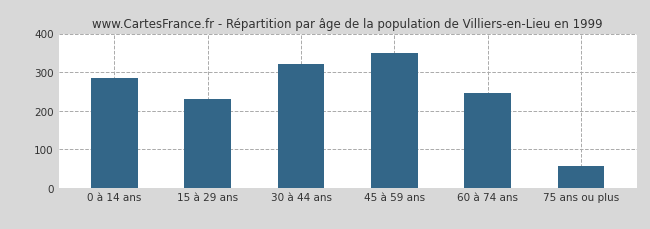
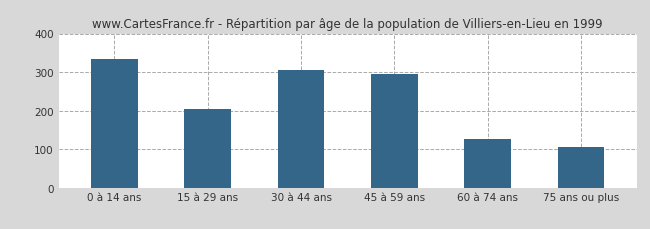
0 à 14 ans: 285 -> 335
15 à 29 ans: 230 -> 205
30 à 44 ans: 320 -> 305
45 à 59 ans: 350 -> 295
60 à 74 ans: 245 -> 125
75 ans ou plus: 57 -> 105
